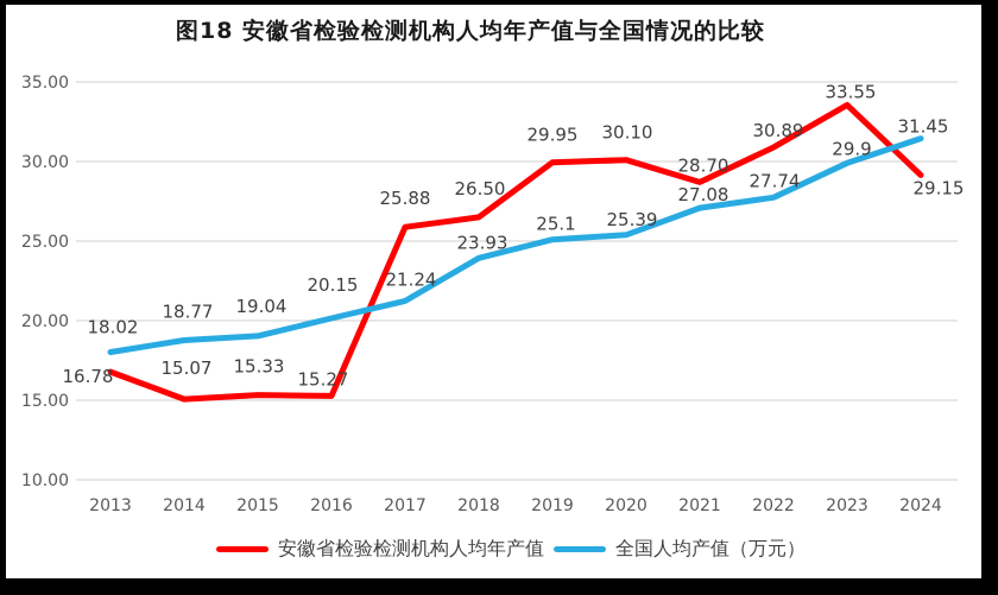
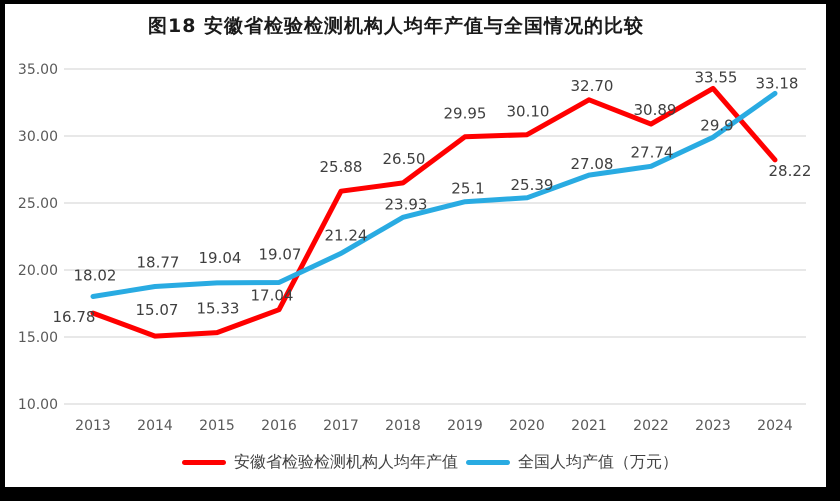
安徽省检验检测机构人均年产值/2016: 15.27 -> 17.04
全国人均产值（万元）/2016: 20.15 -> 19.07
安徽省检验检测机构人均年产值/2021: 28.70 -> 32.70
安徽省检验检测机构人均年产值/2024: 29.15 -> 28.22
全国人均产值（万元）/2024: 31.45 -> 33.18
